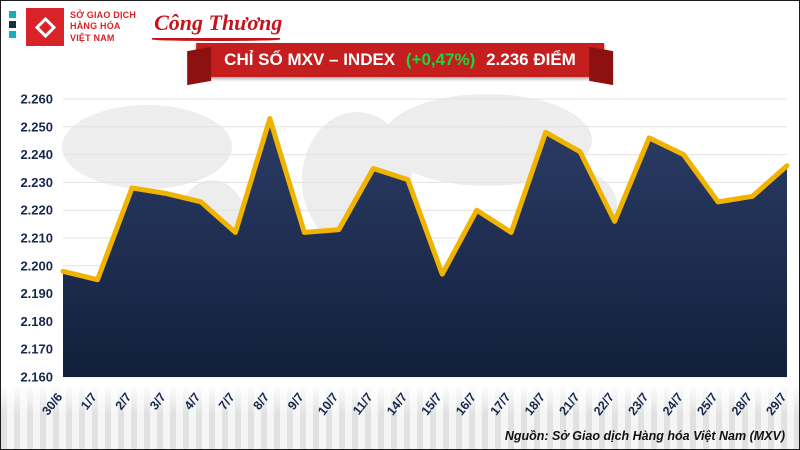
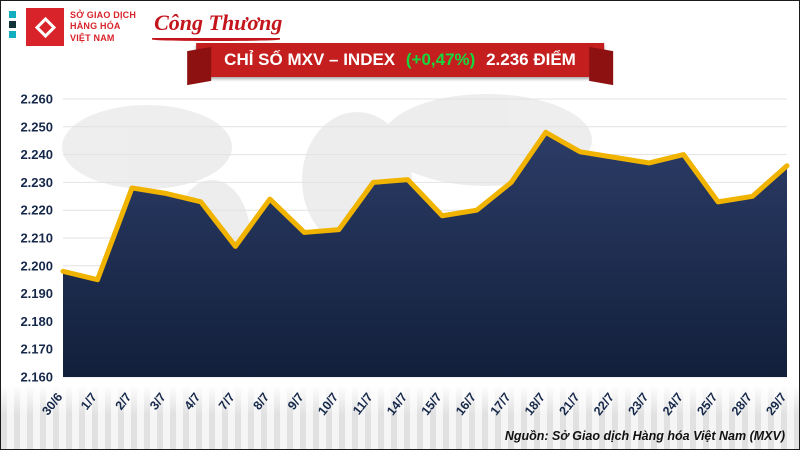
7/7: 2212 -> 2207
8/7: 2253 -> 2224
11/7: 2235 -> 2230
15/7: 2197 -> 2218
17/7: 2212 -> 2230
22/7: 2216 -> 2239
23/7: 2246 -> 2237
